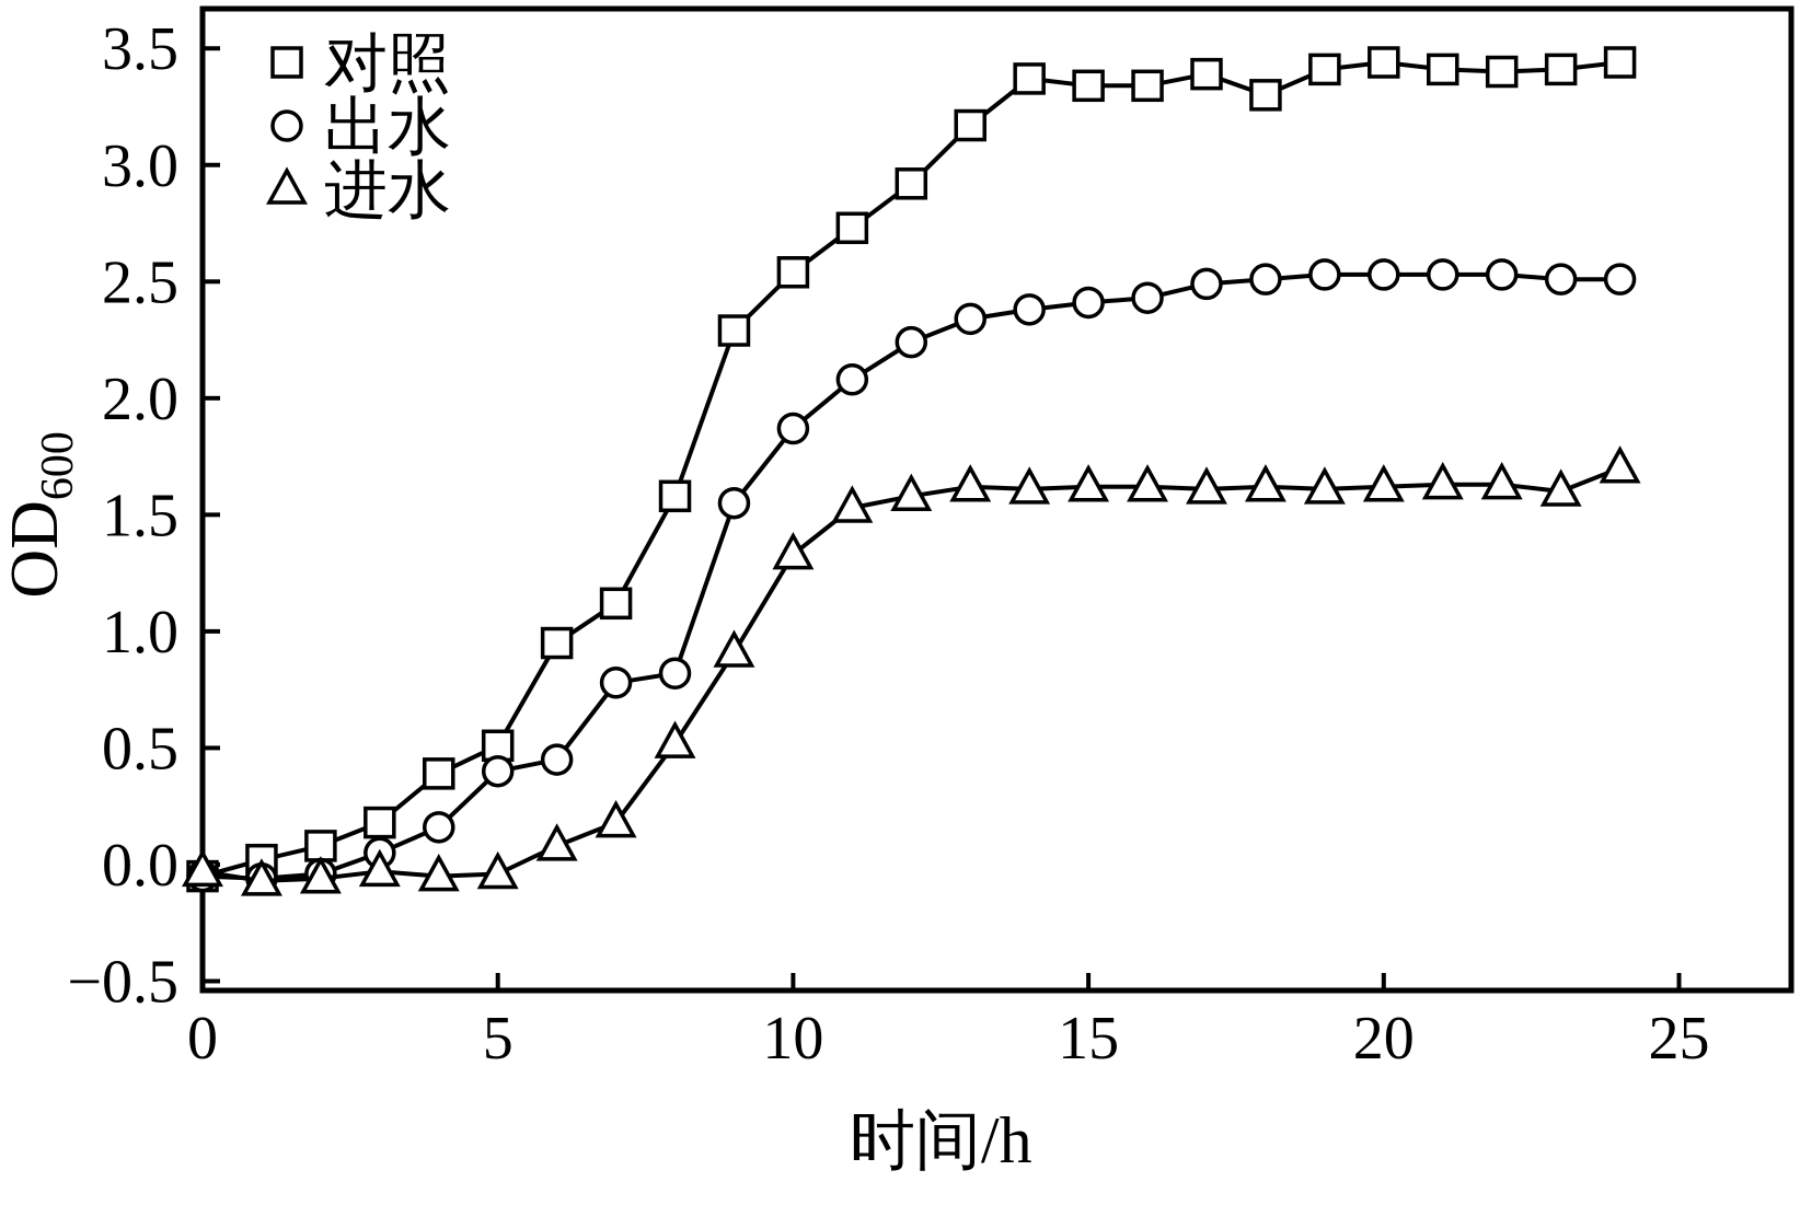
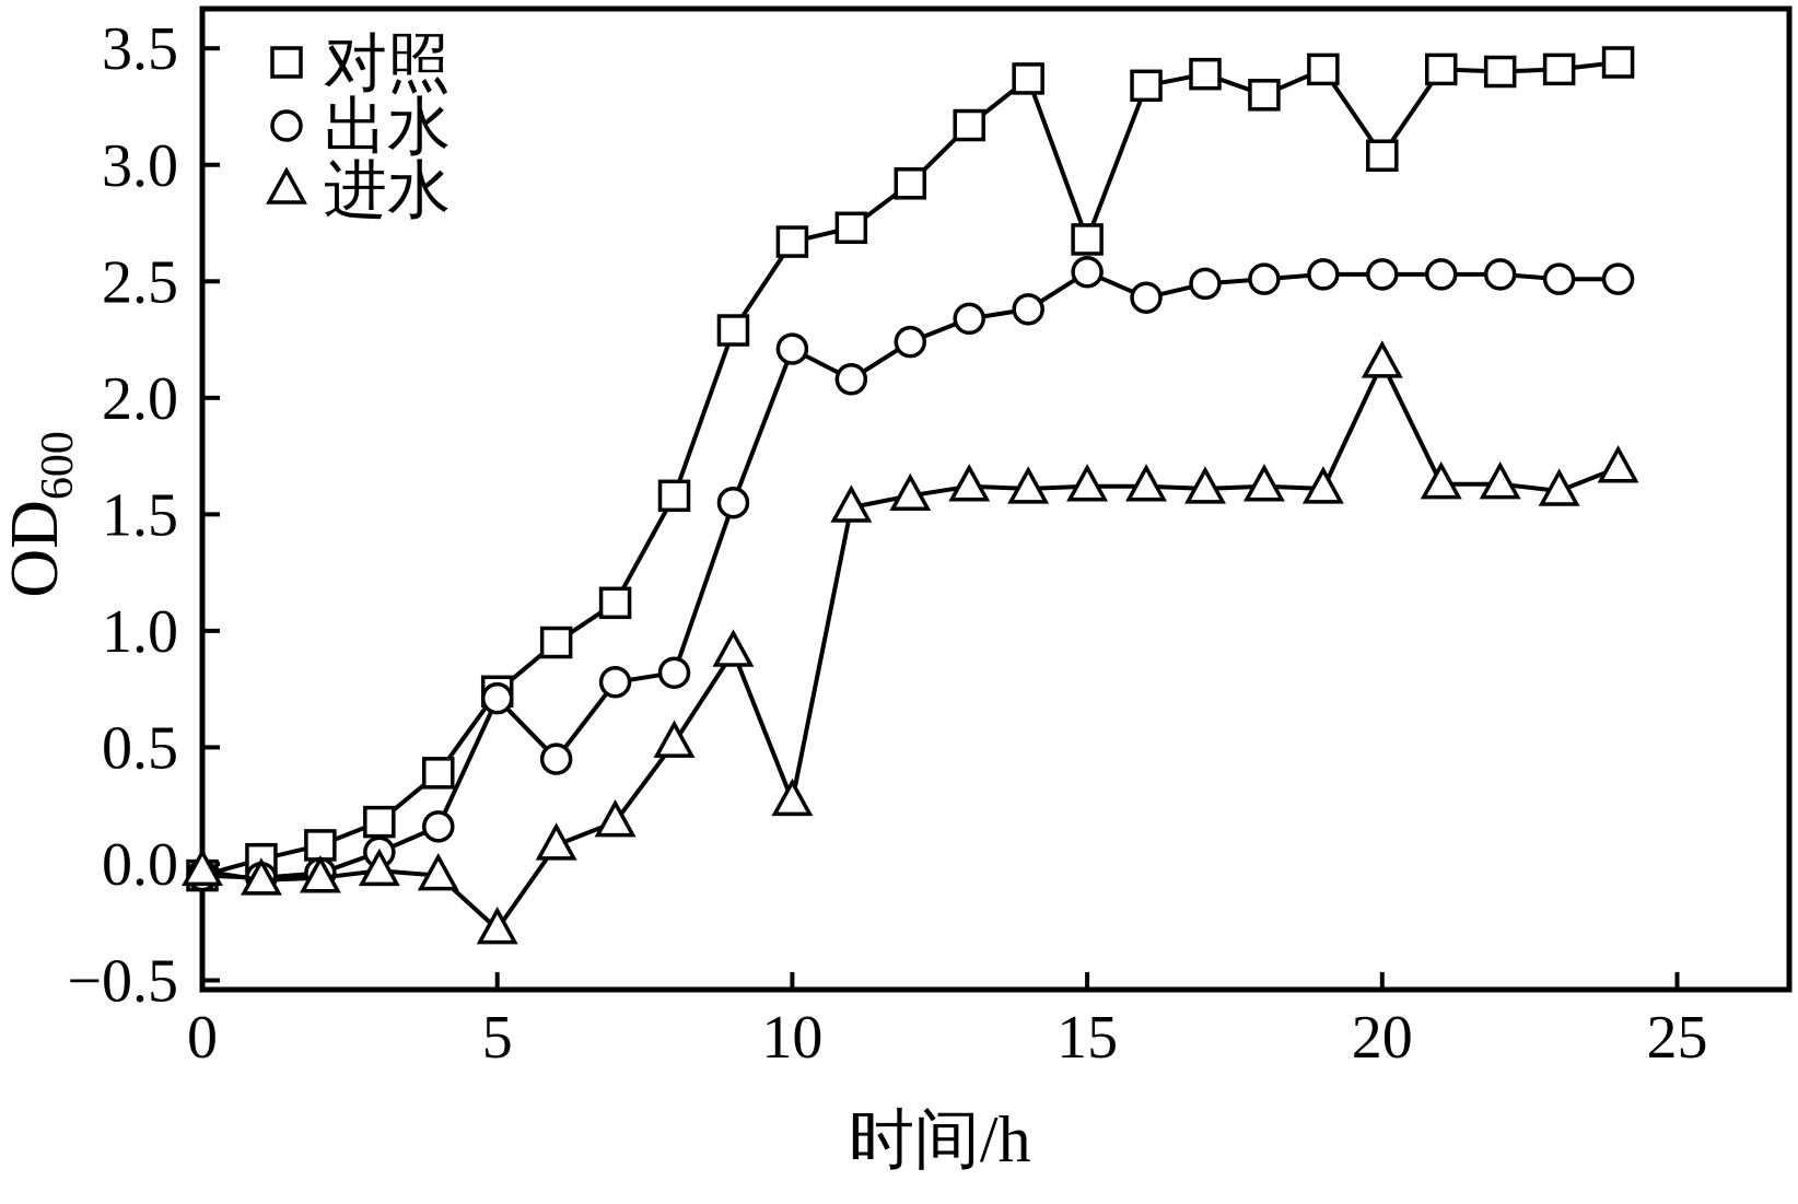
对照/5: 0.51 -> 0.74
出水/5: 0.40 -> 0.71
进水/5: -0.04 -> -0.28
对照/10: 2.54 -> 2.67
出水/10: 1.87 -> 2.21
进水/10: 1.33 -> 0.27
对照/15: 3.34 -> 2.68
出水/15: 2.41 -> 2.54
对照/20: 3.44 -> 3.04
进水/20: 1.62 -> 2.15
